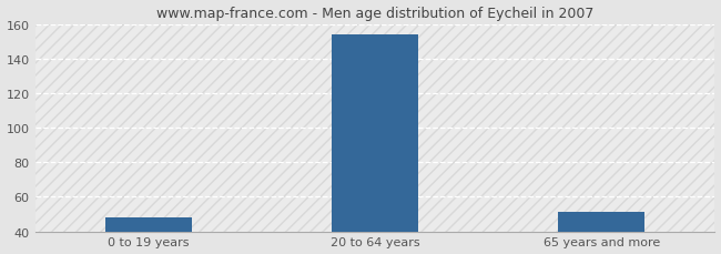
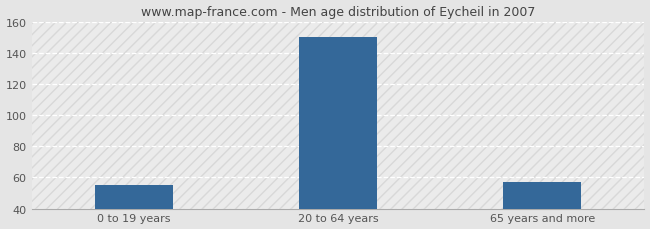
0 to 19 years: 48 -> 55
20 to 64 years: 154 -> 150
65 years and more: 51 -> 57
